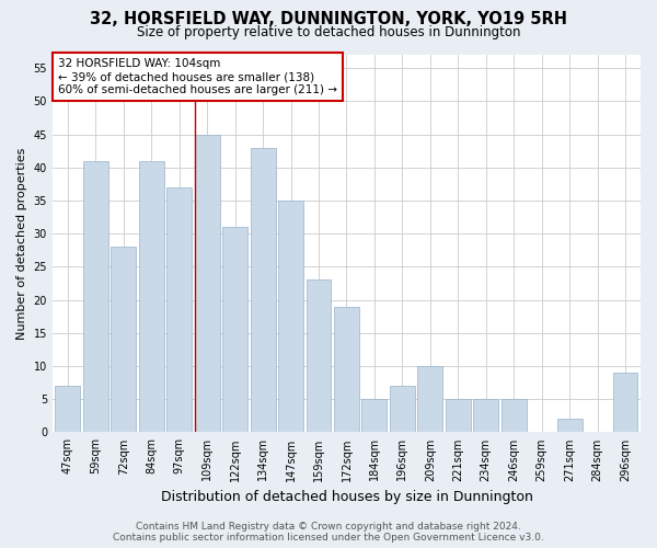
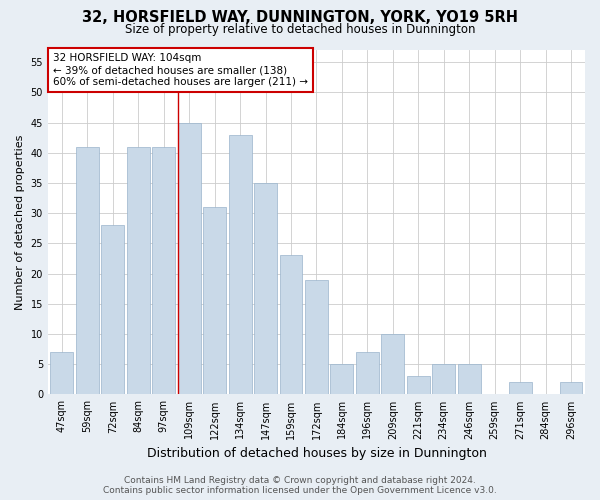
97sqm: 37 -> 41
221sqm: 5 -> 3
296sqm: 9 -> 2
